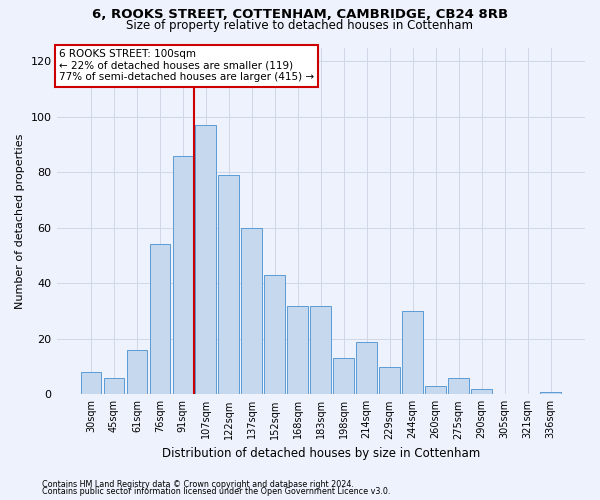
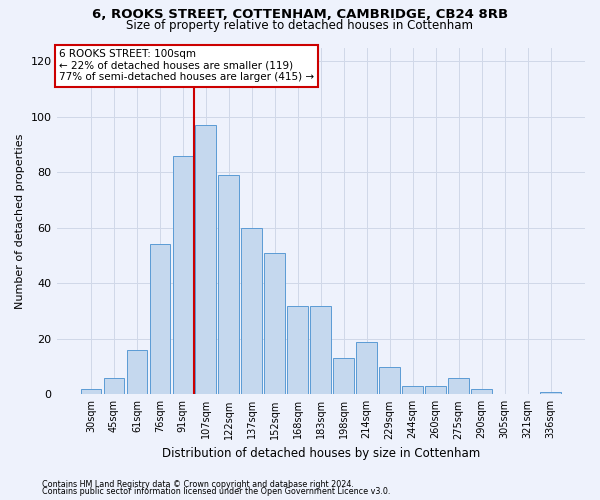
30sqm: 8 -> 2
152sqm: 43 -> 51
244sqm: 30 -> 3
